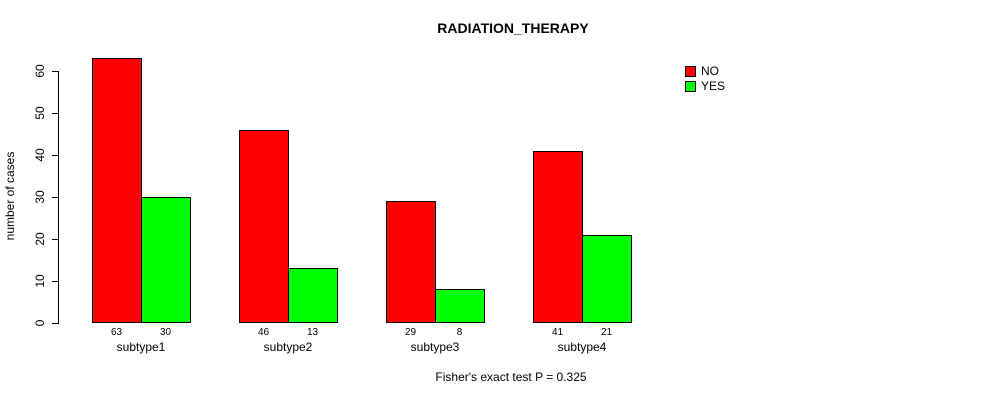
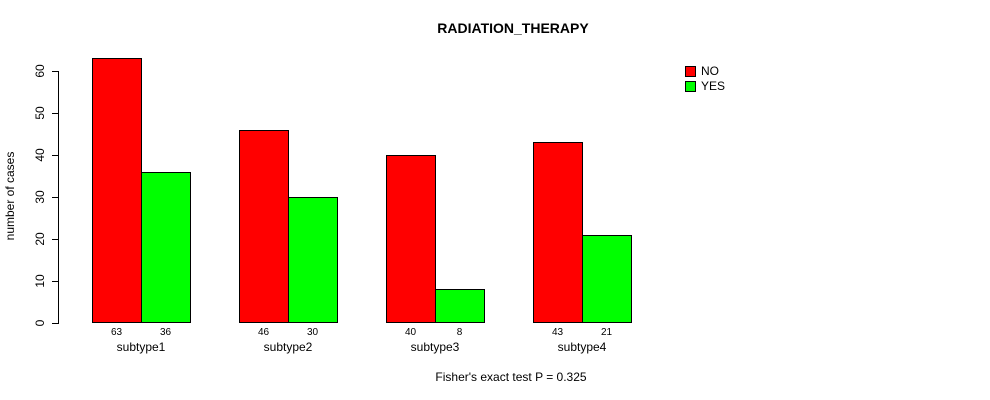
YES/subtype1: 30 -> 36
YES/subtype2: 13 -> 30
NO/subtype3: 29 -> 40
NO/subtype4: 41 -> 43
